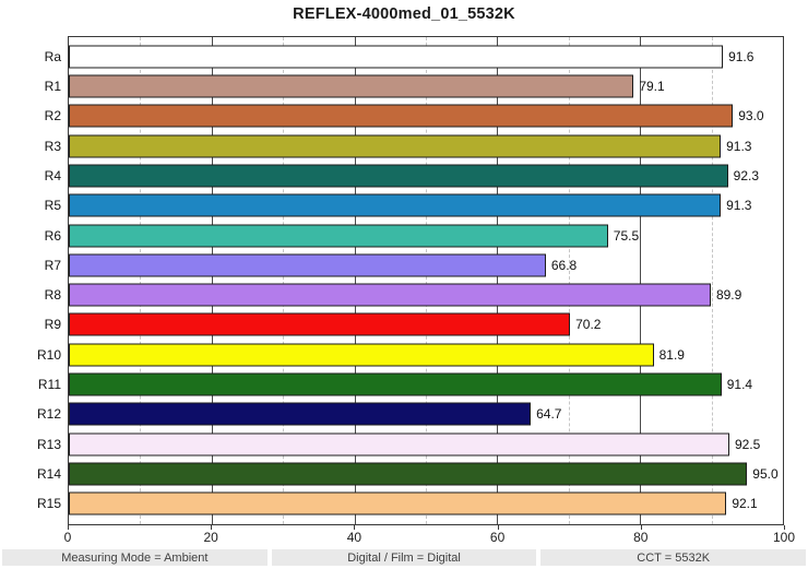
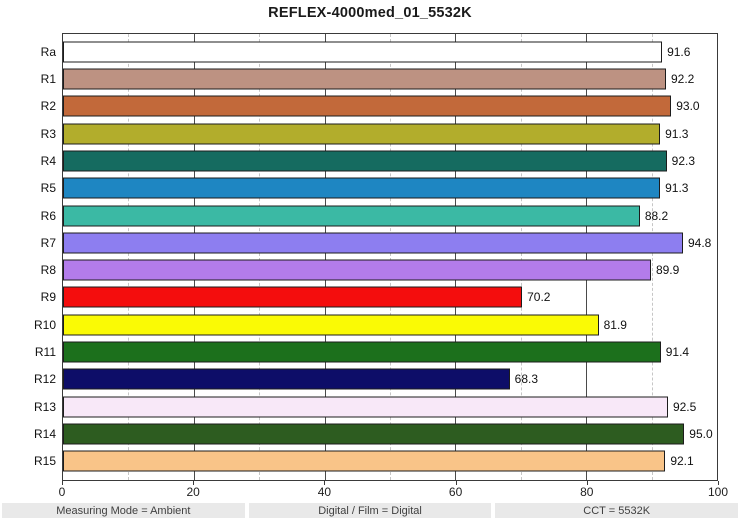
R1: 79.1 -> 92.2
R6: 75.5 -> 88.2
R7: 66.8 -> 94.8
R12: 64.7 -> 68.3
